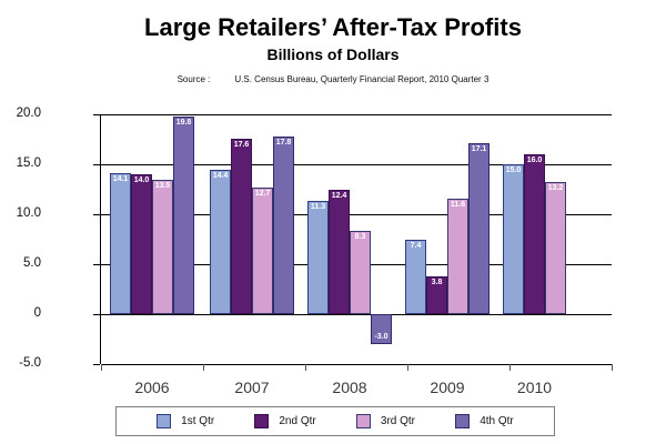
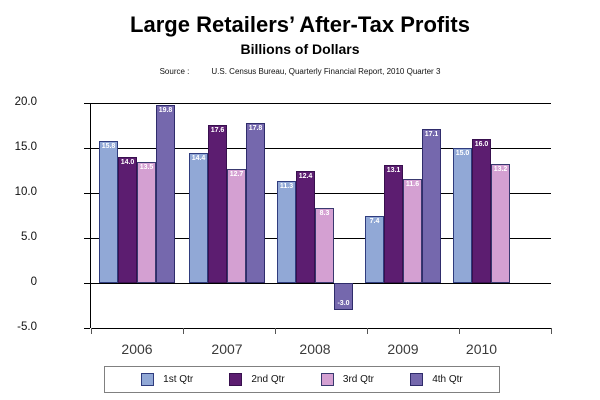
1st Qtr/2006: 14.1 -> 15.8
2nd Qtr/2009: 3.8 -> 13.1
